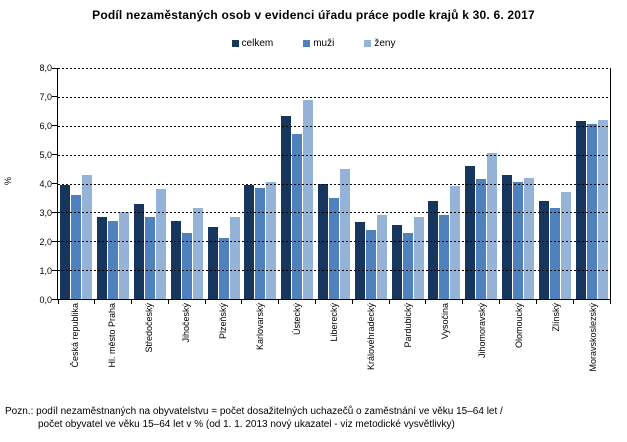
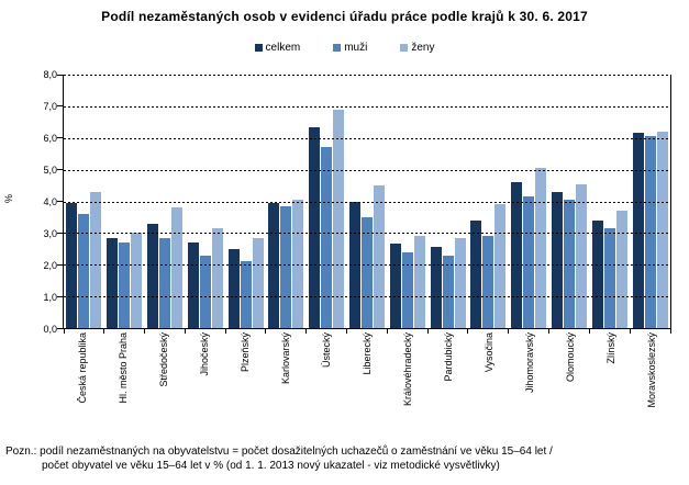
ženy/Olomoucký: 4,2 -> 4,5
